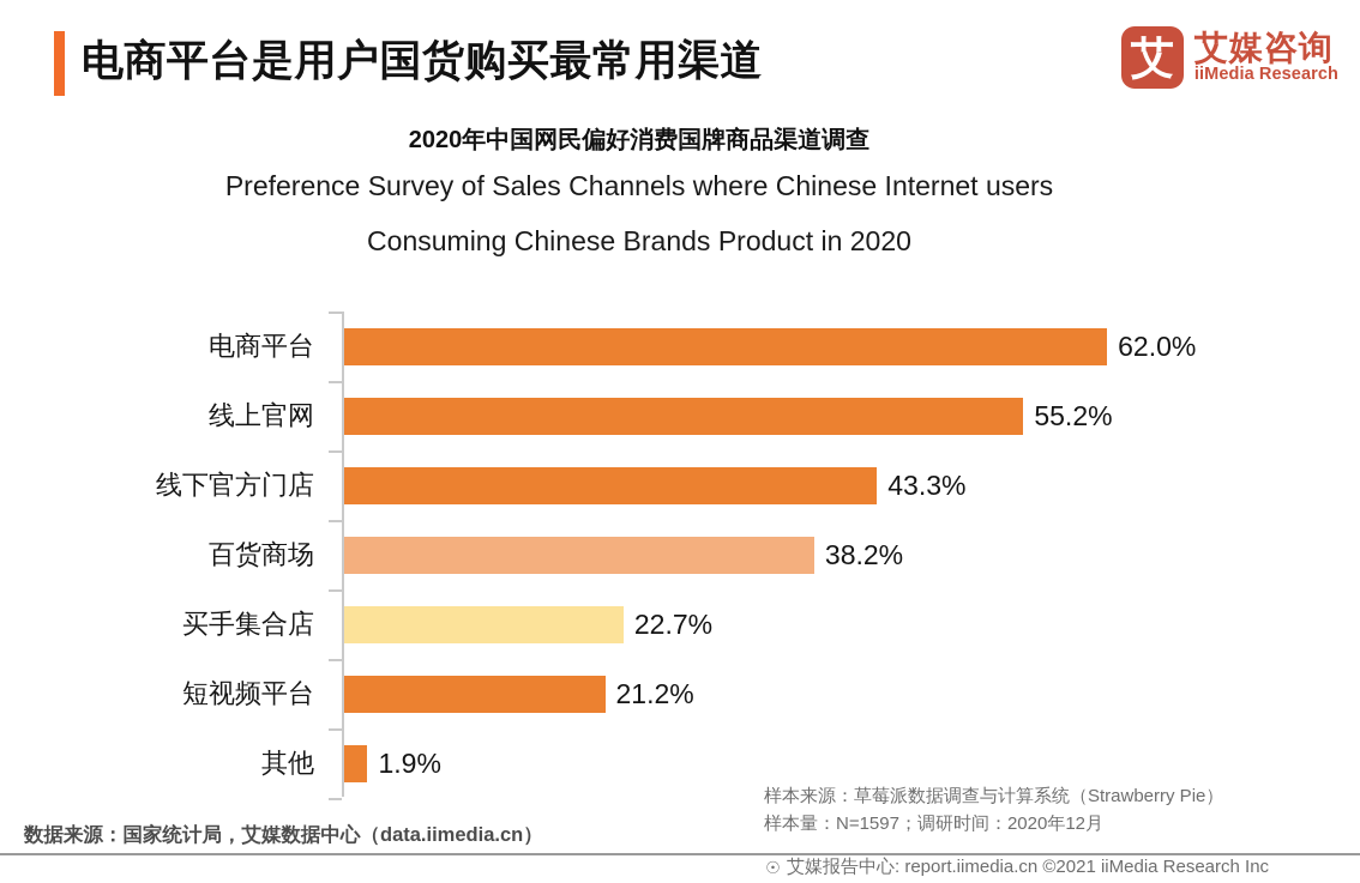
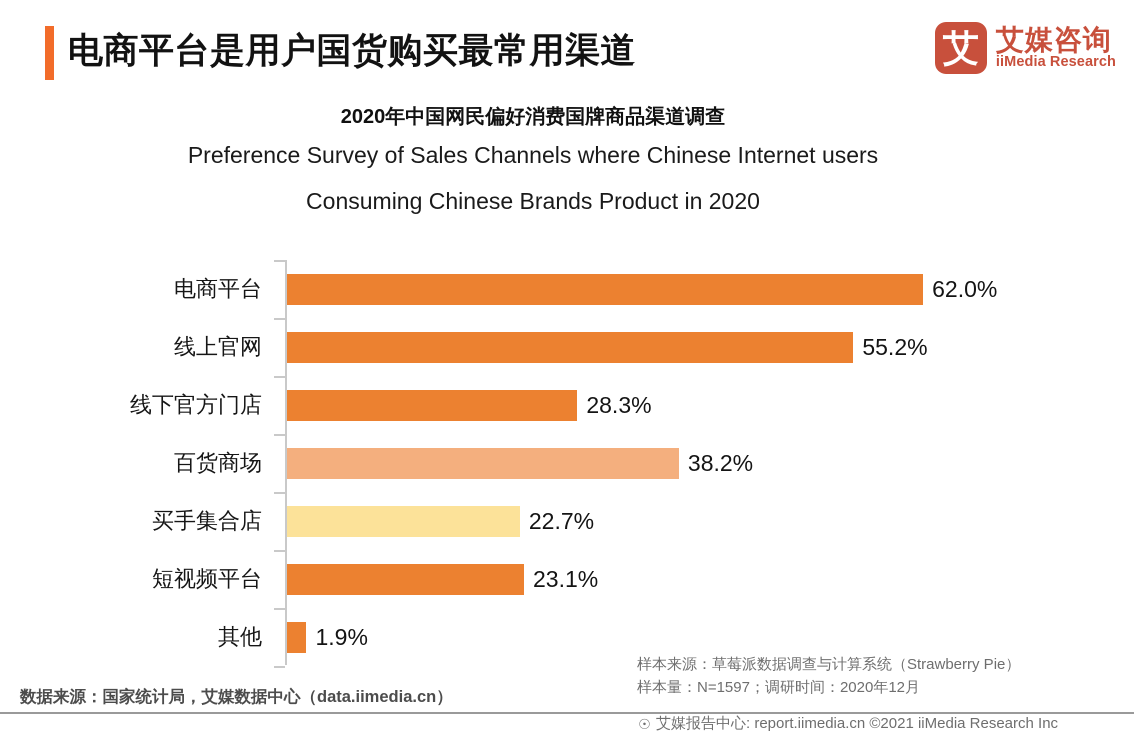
线下官方门店: 43.3% -> 28.3%
短视频平台: 21.2% -> 23.1%
